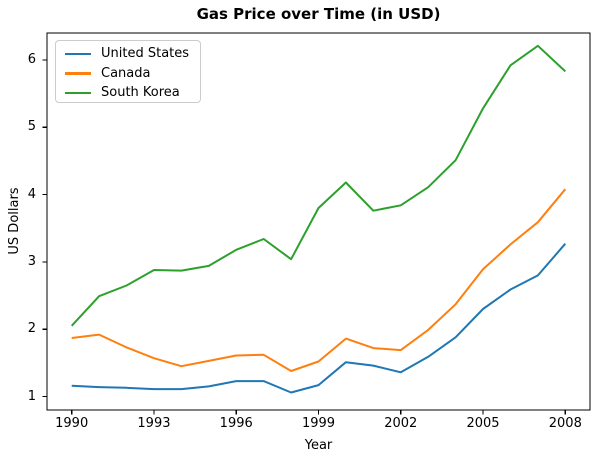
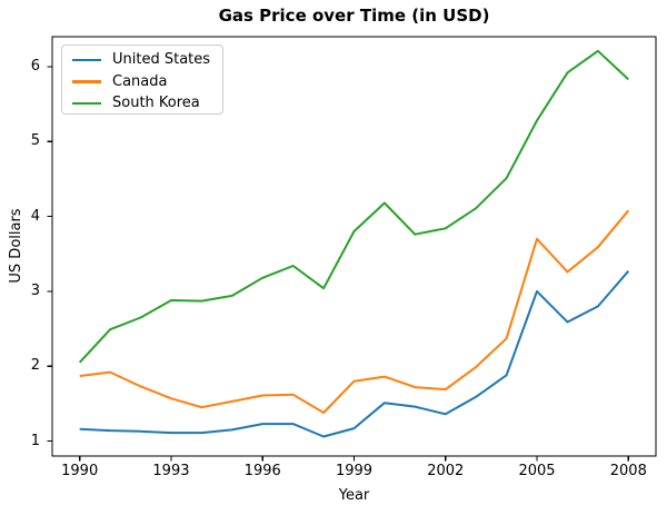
Canada/1999: 1.5 -> 1.8
United States/2005: 2.3 -> 3.0
Canada/2005: 2.9 -> 3.7
